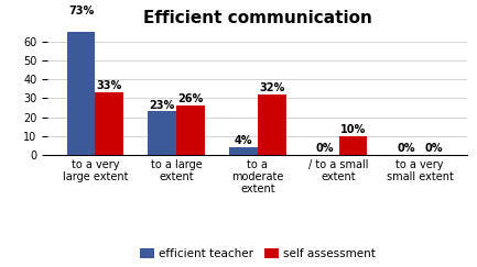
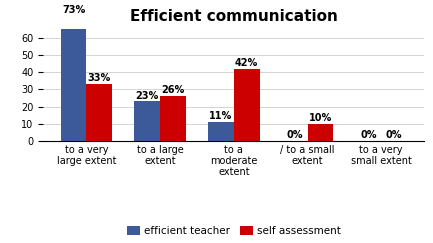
efficient teacher/to a moderate extent: 4% -> 11%
self assessment/to a moderate extent: 32% -> 42%
